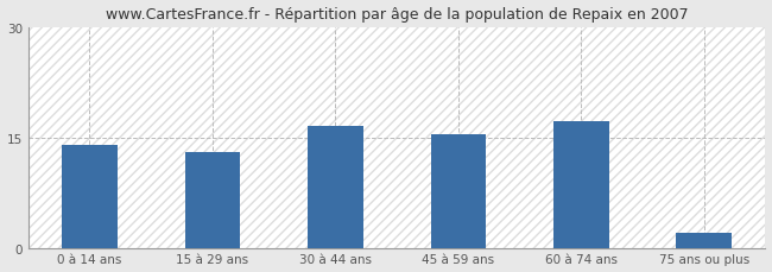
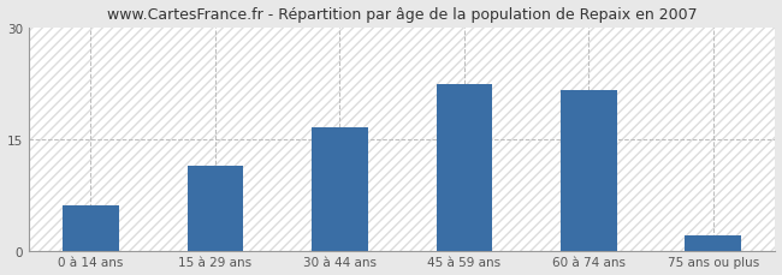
0 à 14 ans: 14.0 -> 6.0
15 à 29 ans: 13.0 -> 11.4
45 à 59 ans: 15.5 -> 22.4
60 à 74 ans: 17.2 -> 21.6
